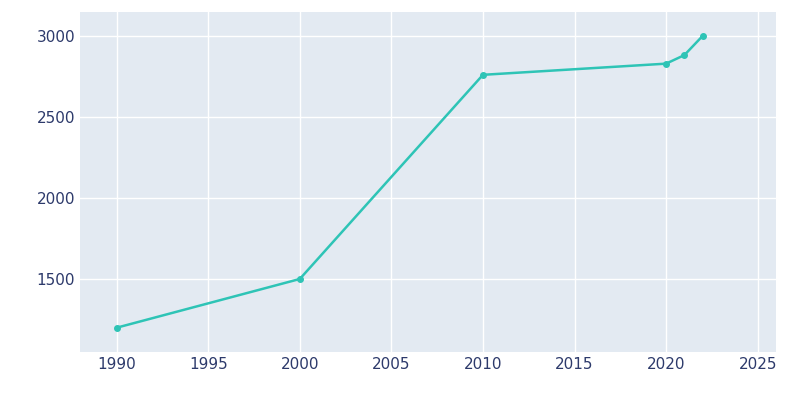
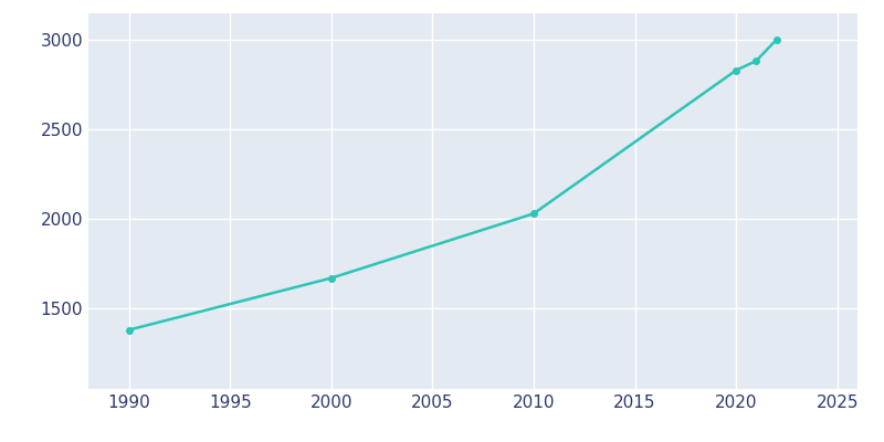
1990: 1200 -> 1380
2000: 1500 -> 1670
2010: 2760 -> 2030
